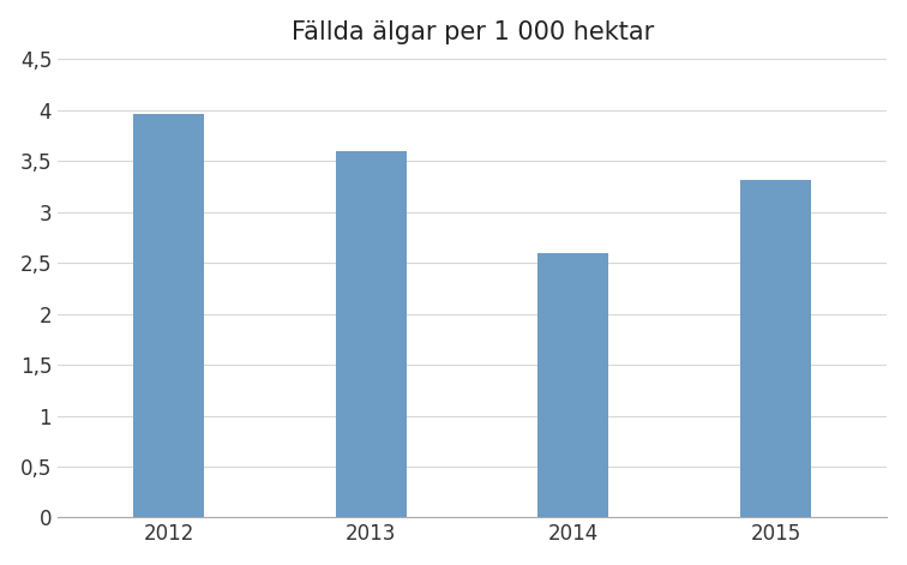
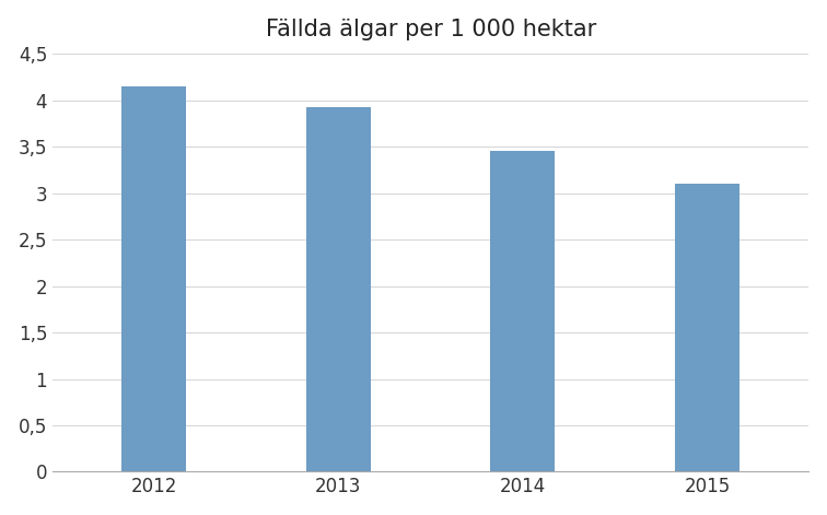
2012: 3,96 -> 4,15
2013: 3,60 -> 3,93
2014: 2,60 -> 3,45
2015: 3,32 -> 3,10
